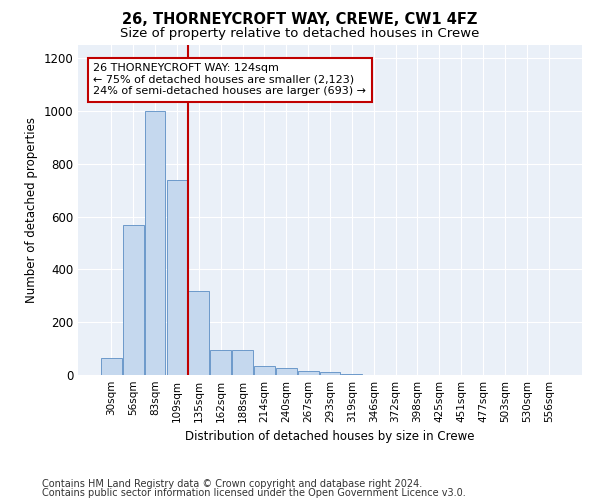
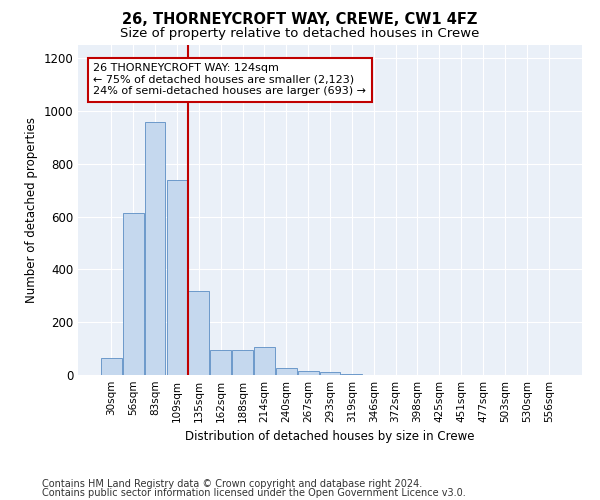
56sqm: 570 -> 615
83sqm: 1000 -> 960
214sqm: 35 -> 105
